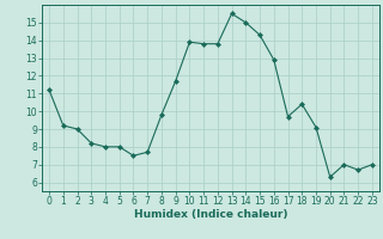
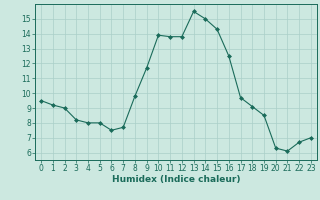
0: 11.2 -> 9.5
16: 12.9 -> 12.5
18: 10.4 -> 9.1
19: 9.1 -> 8.5
21: 7.0 -> 6.1
